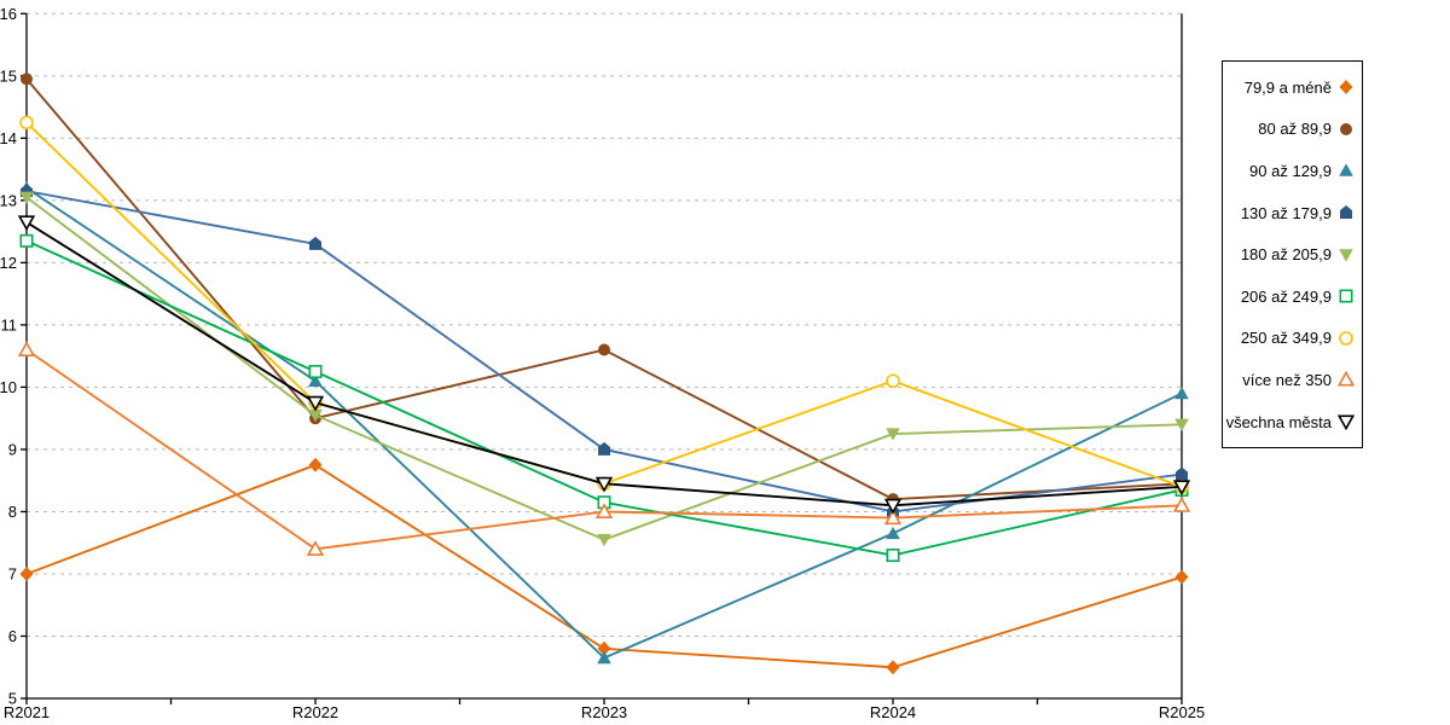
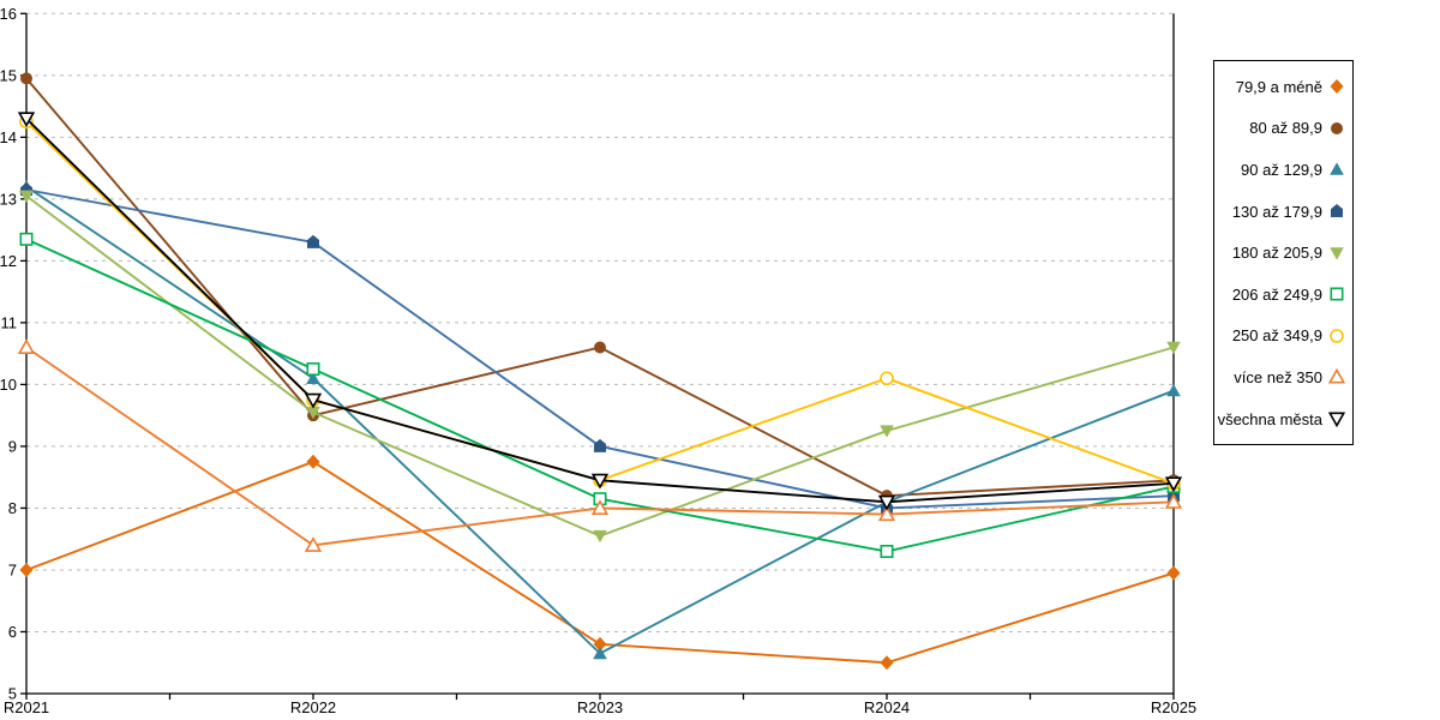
všechna města/R2021: 12.7 -> 14.3
90 až 129,9/R2024: 7.7 -> 8.1
130 až 179,9/R2025: 8.6 -> 8.2
180 až 205,9/R2025: 9.4 -> 10.6
